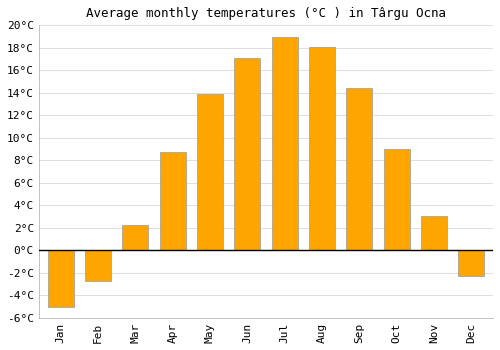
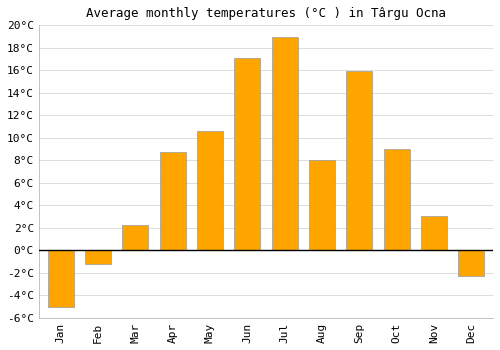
Feb: -2.7°C -> -1.2°C
May: 13.9°C -> 10.6°C
Aug: 18.1°C -> 8.0°C
Sep: 14.4°C -> 15.9°C
